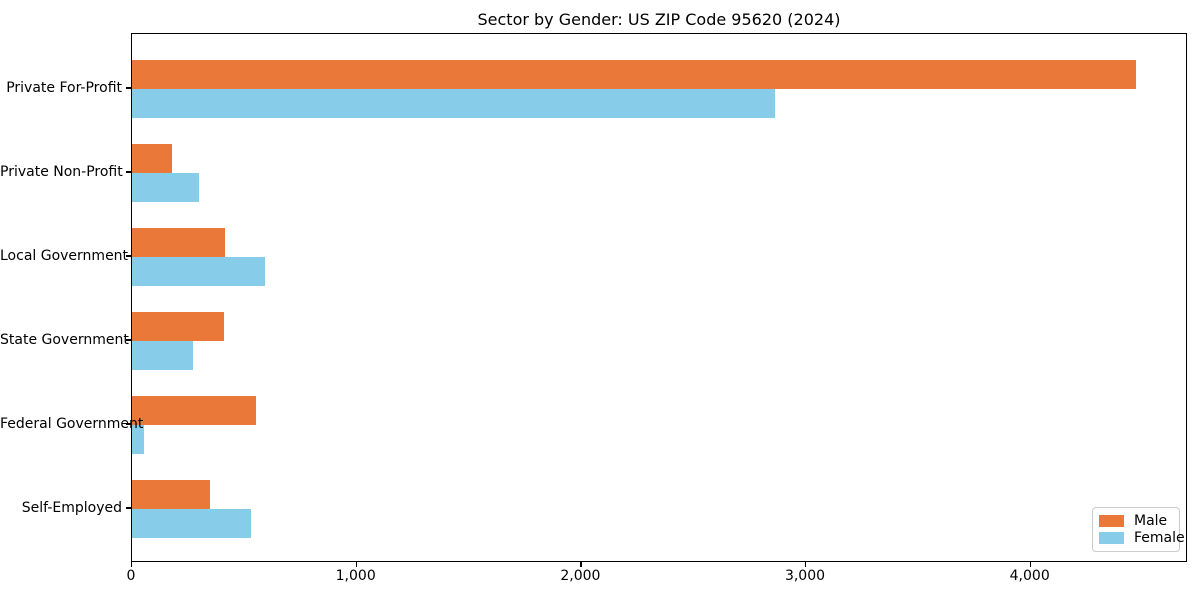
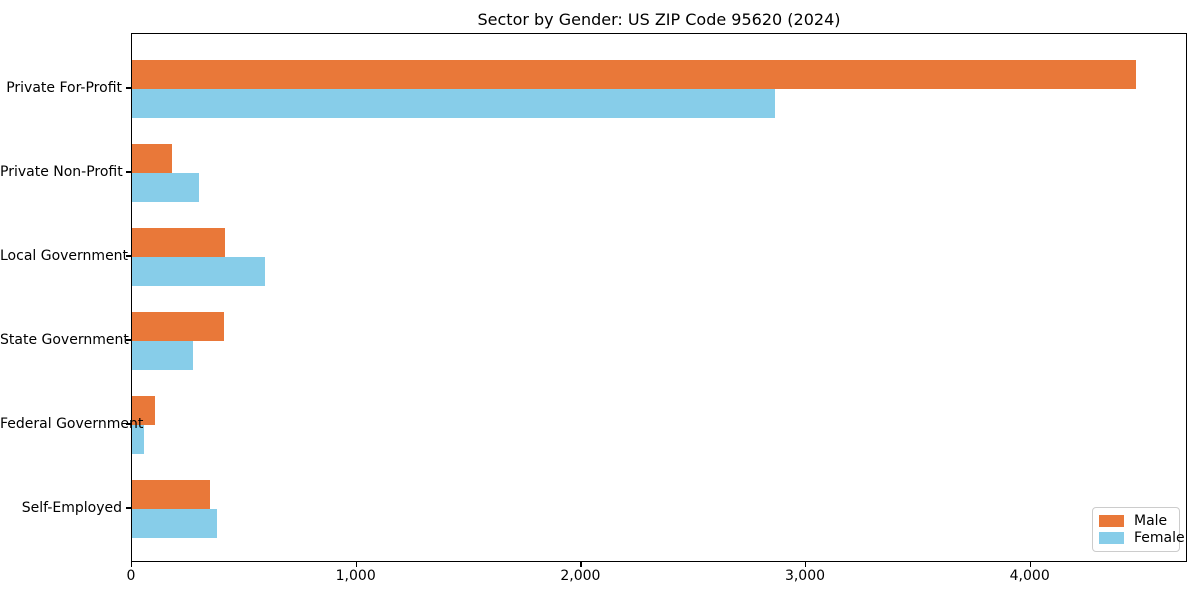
Male/Federal Government: 550 -> 100
Female/Self-Employed: 530 -> 380
